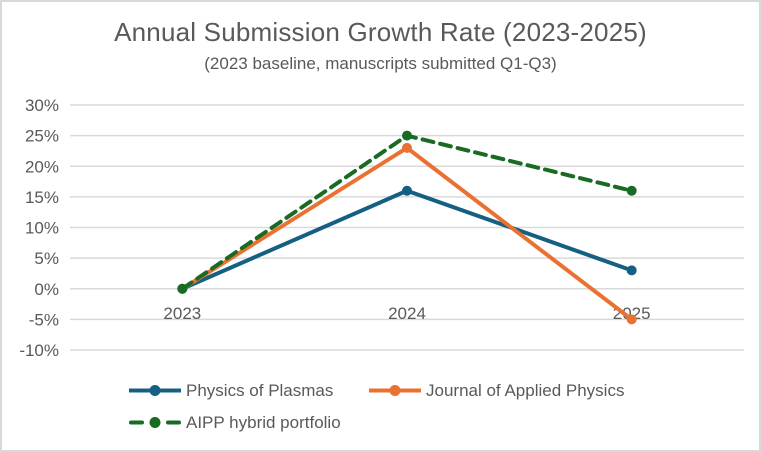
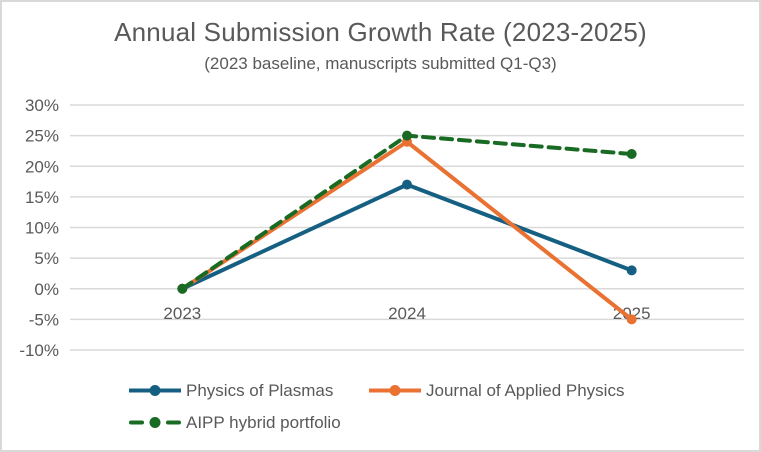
Physics of Plasmas/2024: 16% -> 17%
Journal of Applied Physics/2024: 23% -> 24%
AIPP hybrid portfolio/2025: 16% -> 22%
